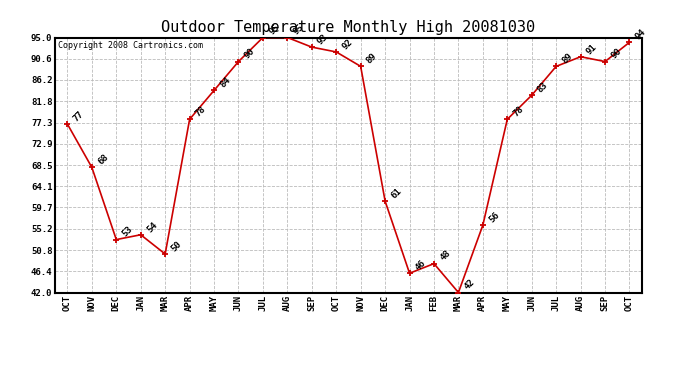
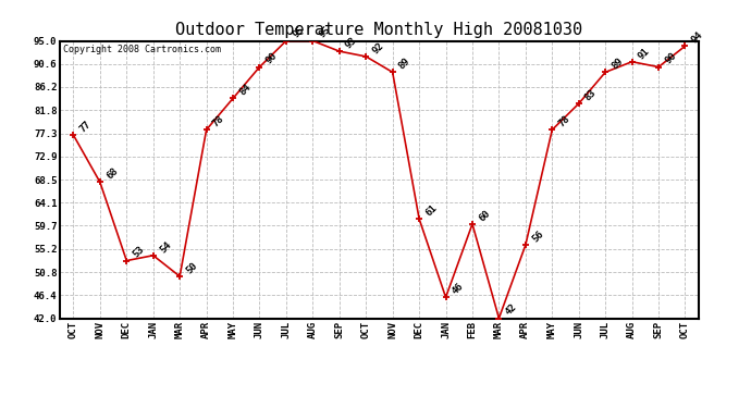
FEB: 48 -> 60
